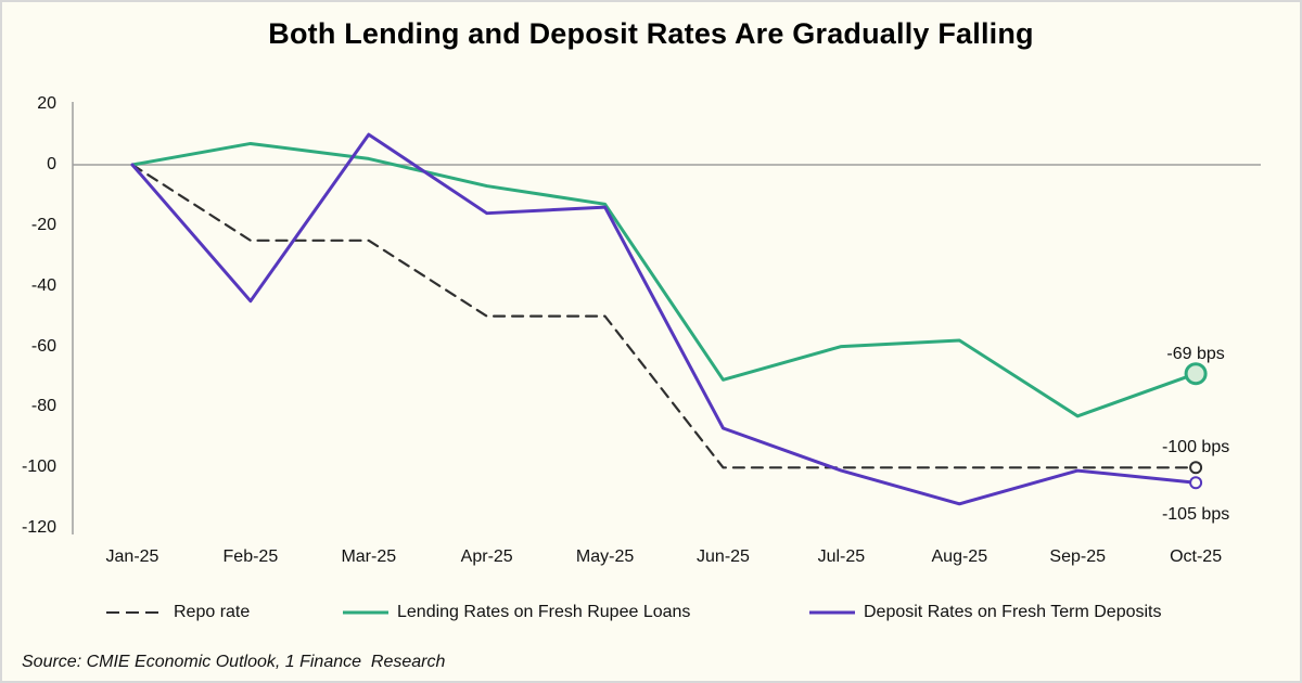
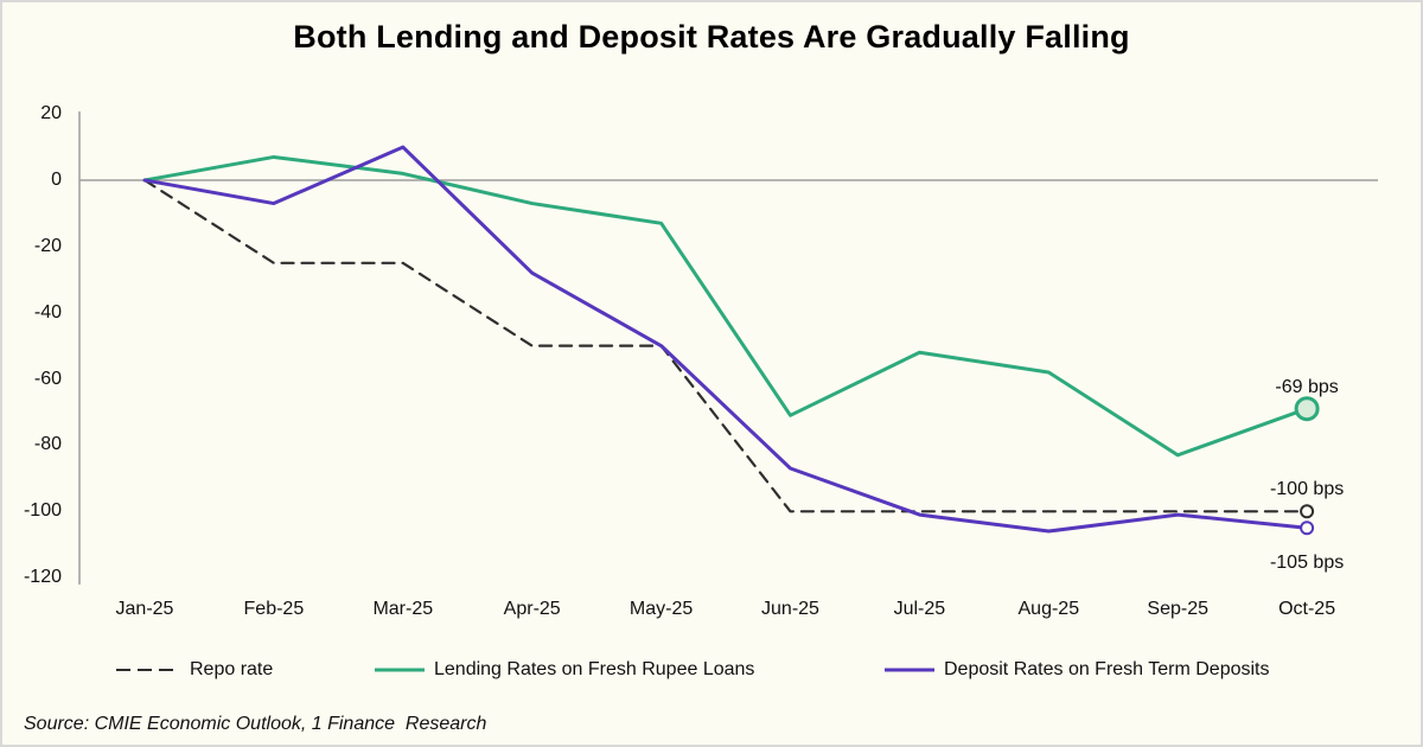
Deposit Rates on Fresh Term Deposits/Feb-25: -45 -> -7
Deposit Rates on Fresh Term Deposits/Apr-25: -16 -> -28
Deposit Rates on Fresh Term Deposits/May-25: -14 -> -50
Lending Rates on Fresh Rupee Loans/Jul-25: -60 -> -52
Deposit Rates on Fresh Term Deposits/Aug-25: -112 -> -106
